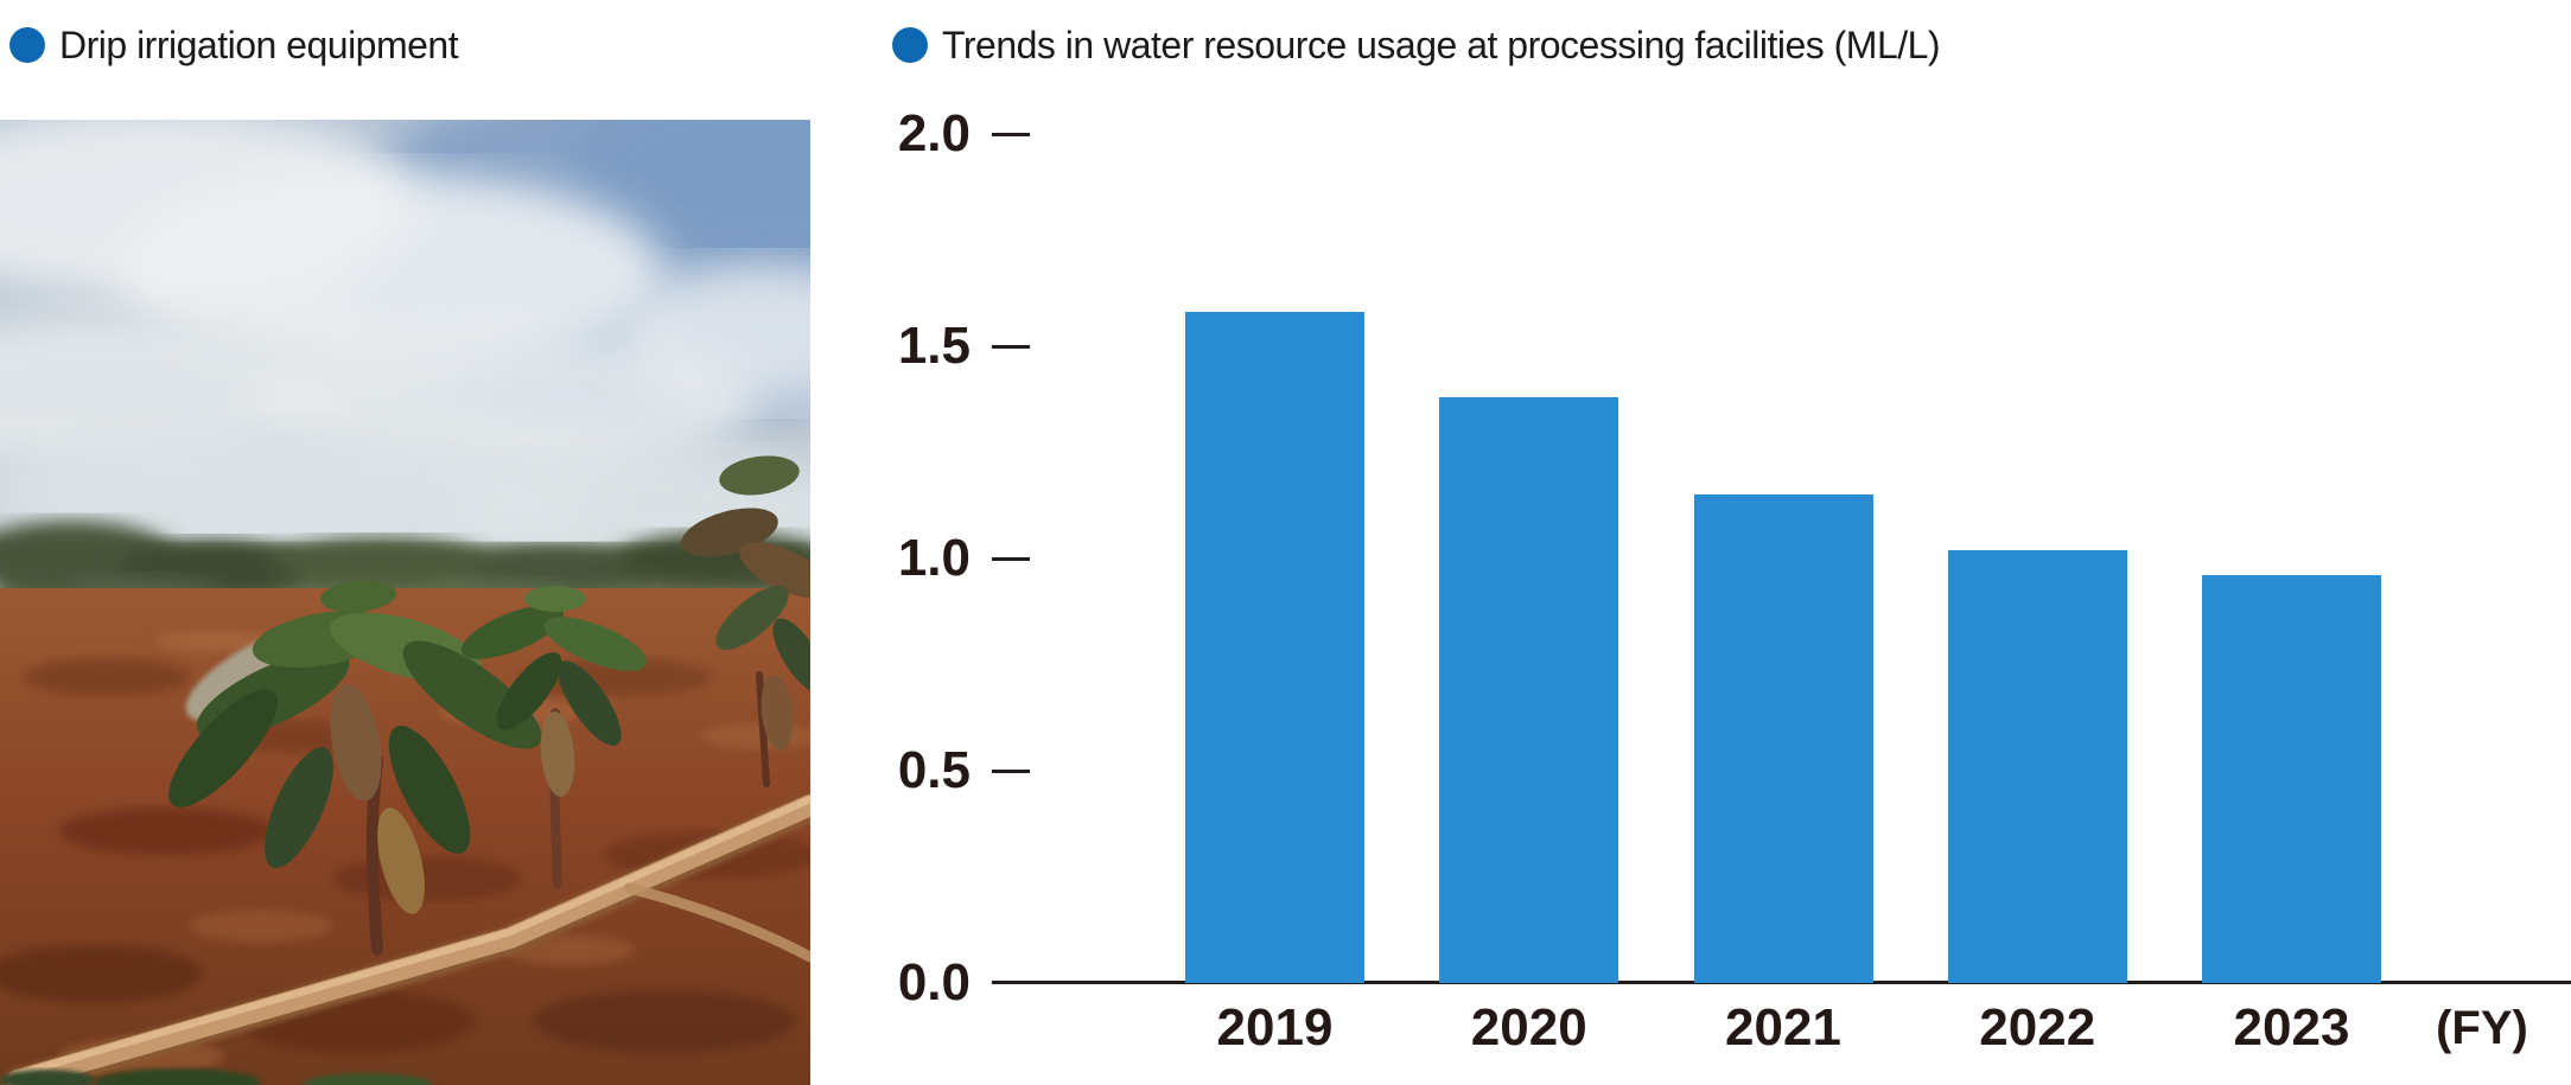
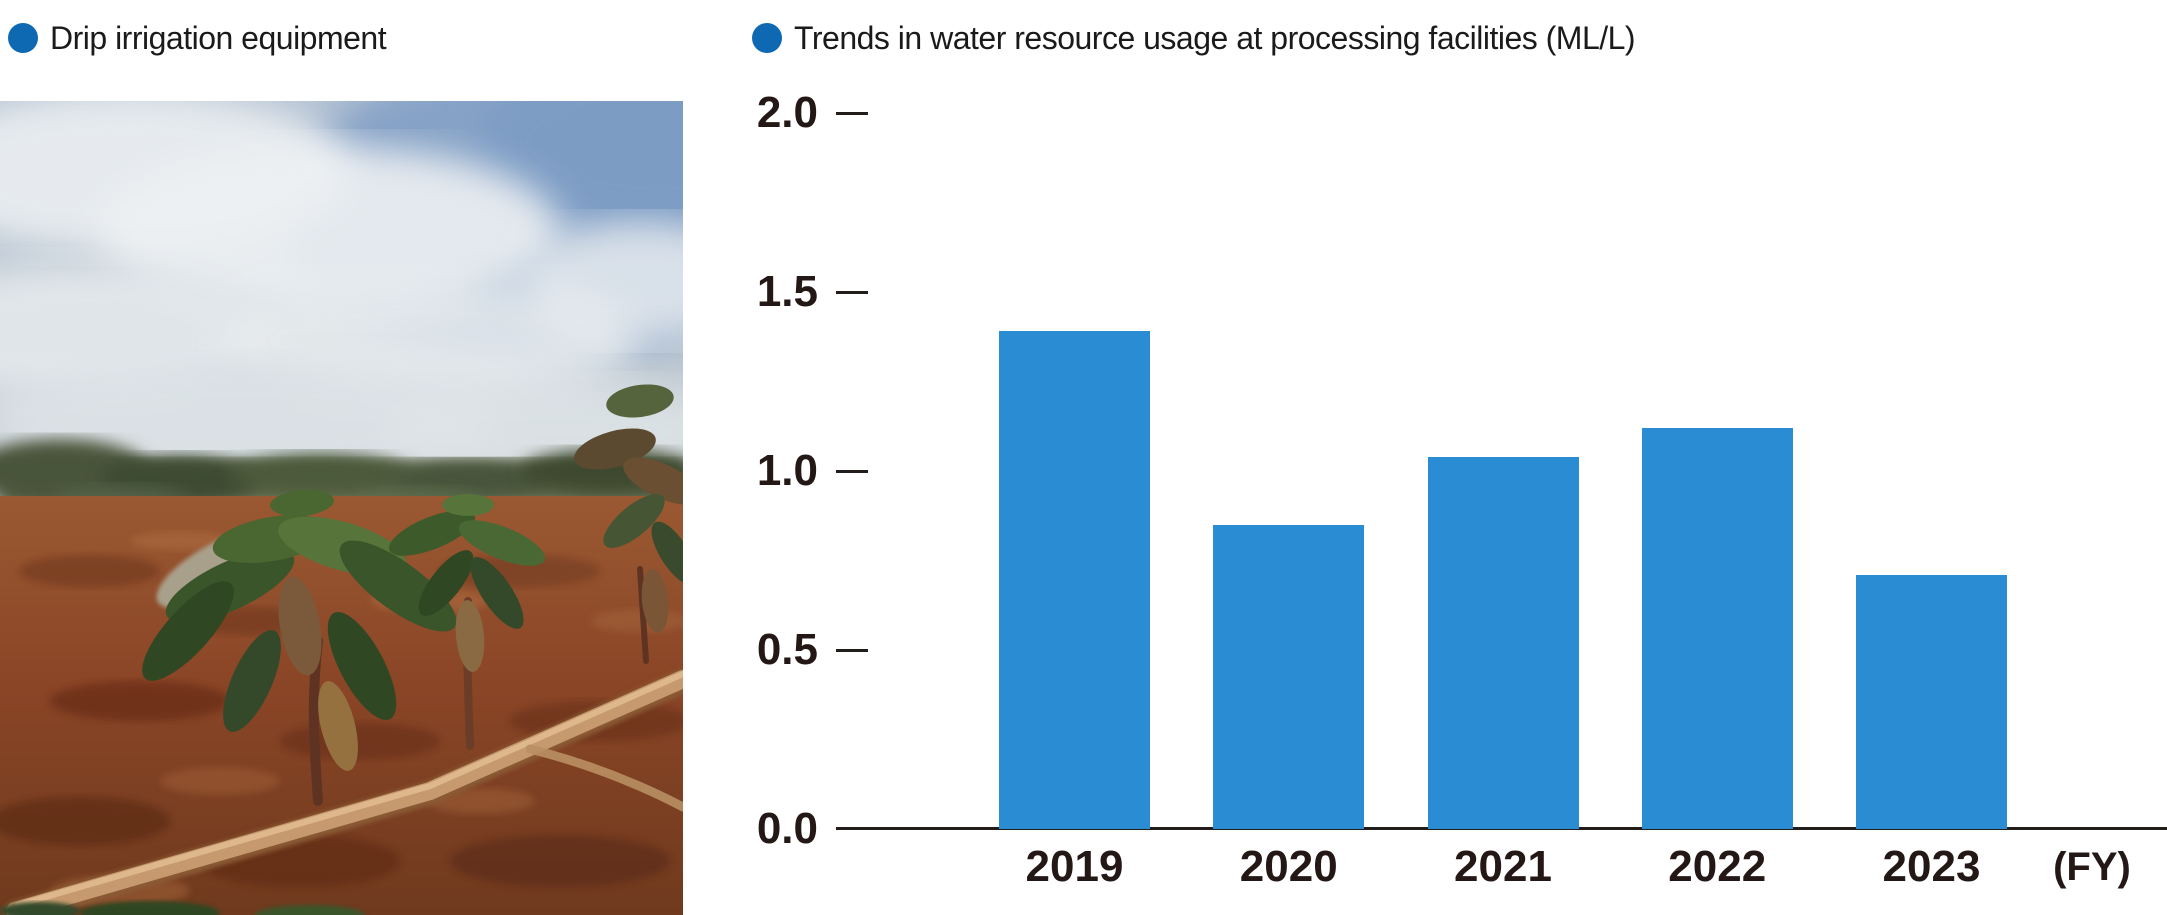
2019: 1.58 -> 1.39
2020: 1.38 -> 0.85
2021: 1.15 -> 1.04
2022: 1.02 -> 1.12
2023: 0.96 -> 0.71
